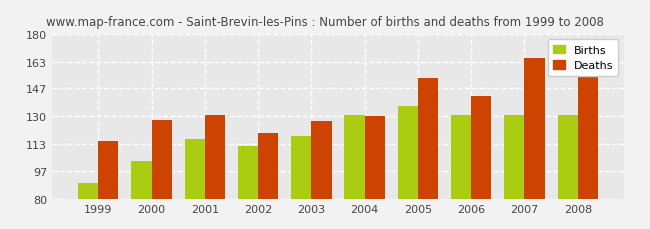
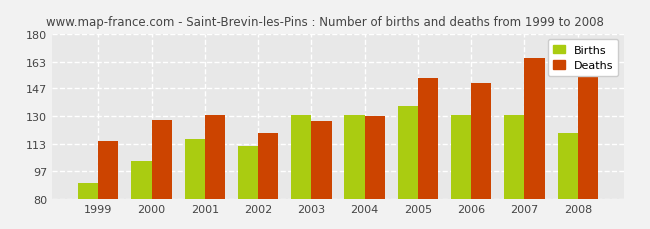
Births/2003: 118 -> 131
Deaths/2006: 142 -> 150
Births/2008: 131 -> 120
